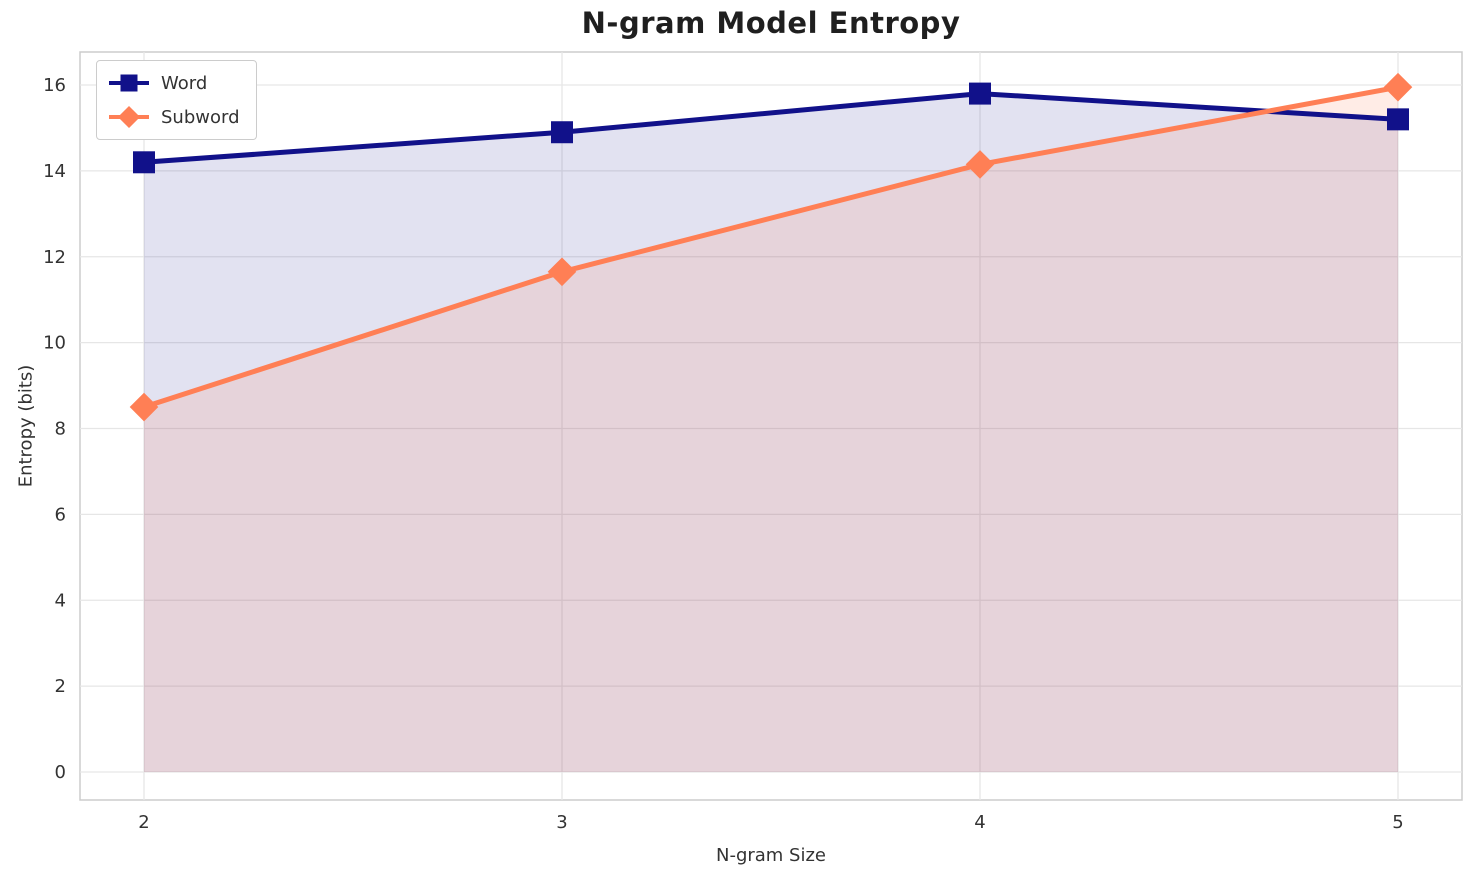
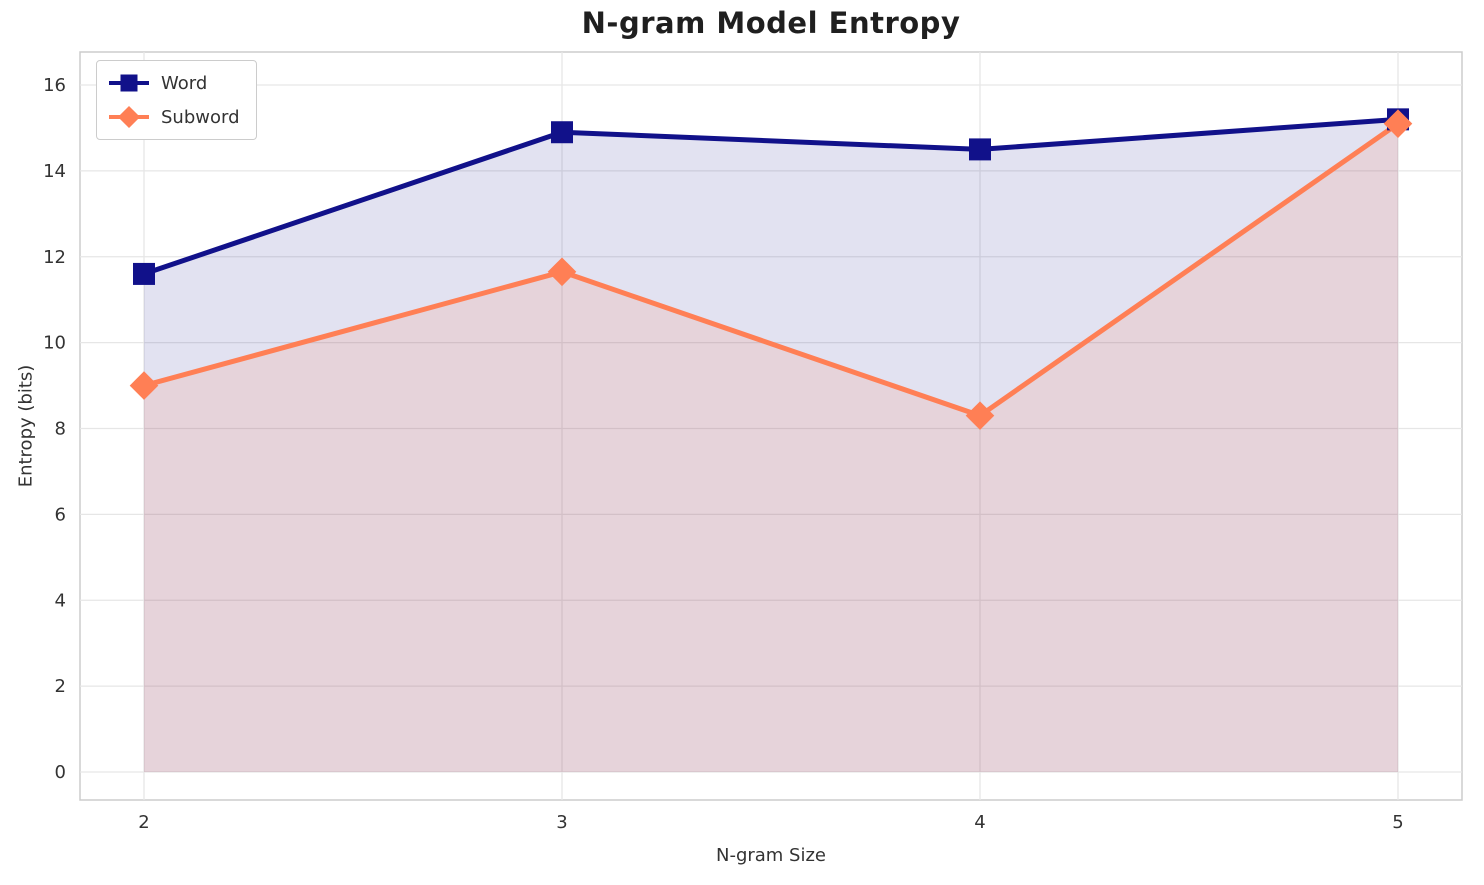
Word/2: 14.2 -> 11.6
Subword/2: 8.5 -> 9.0
Word/4: 15.8 -> 14.5
Subword/4: 14.2 -> 8.3
Subword/5: 15.9 -> 15.1
